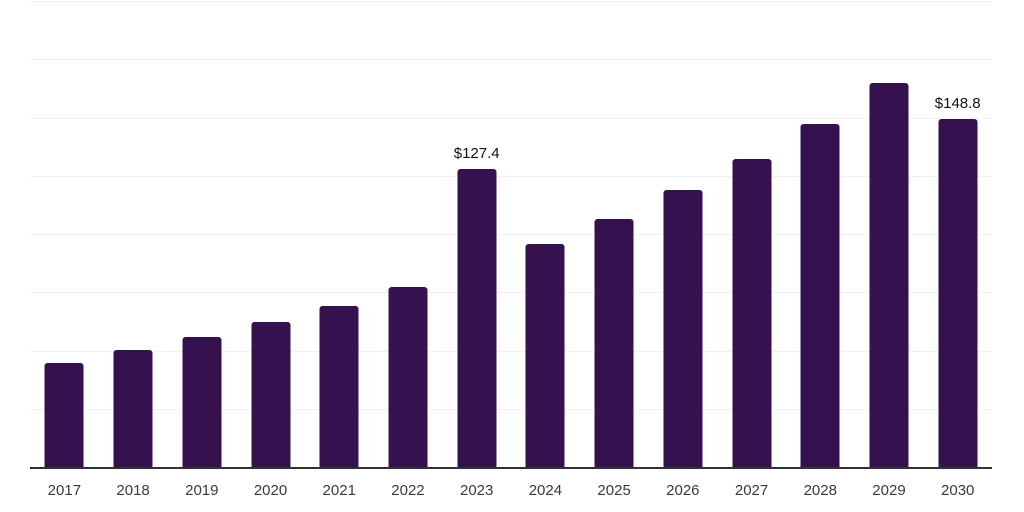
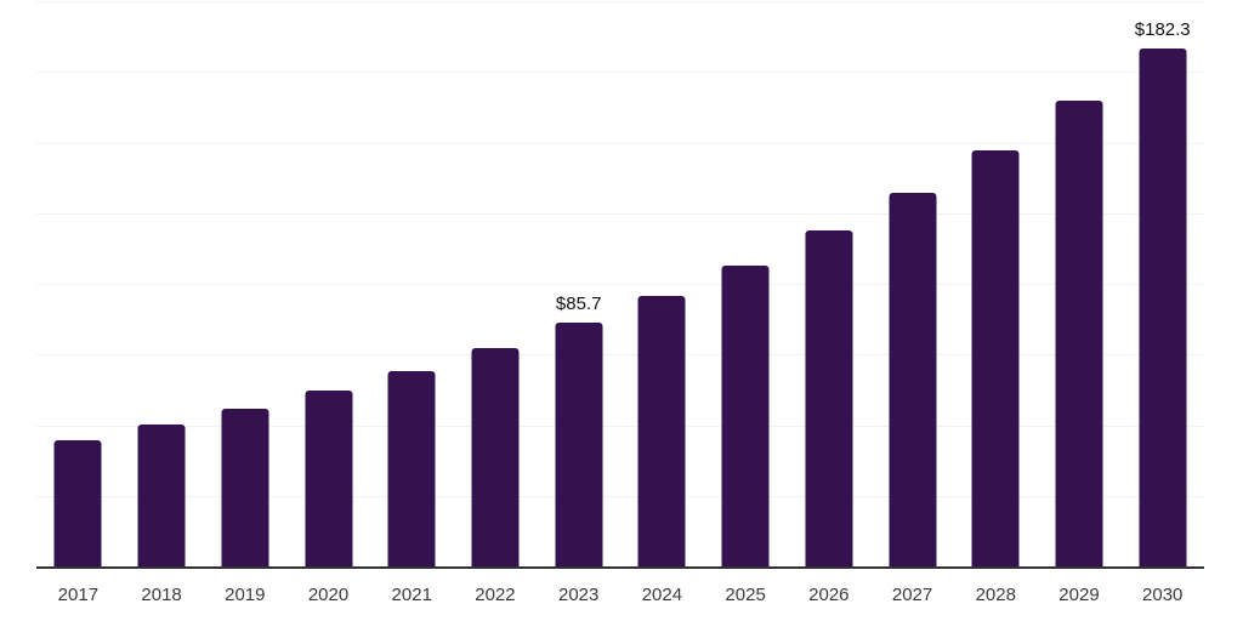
2023: $127.4 -> $85.7
2030: $148.8 -> $182.3
